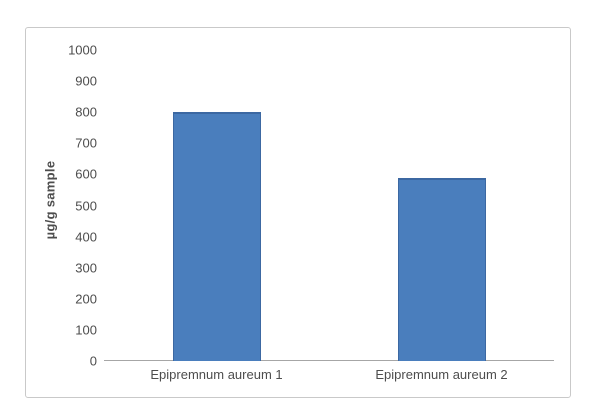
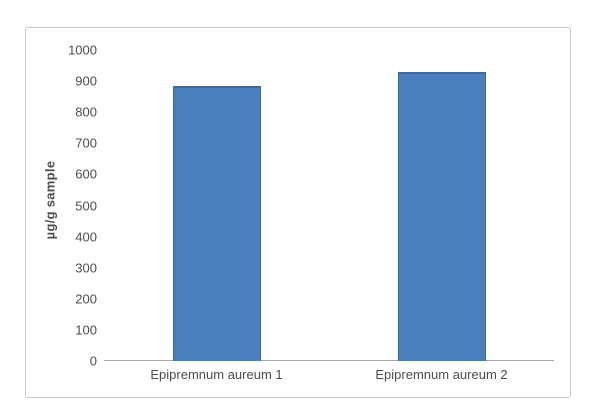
Epipremnum aureum 1: 800 -> 880
Epipremnum aureum 2: 590 -> 930
